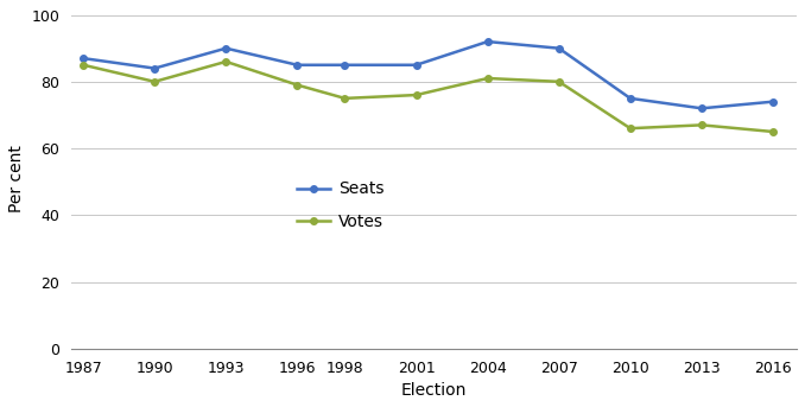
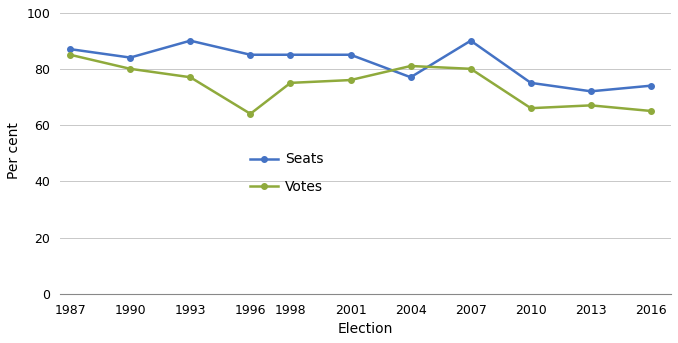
Votes/1993: 86 -> 77
Votes/1996: 79 -> 64
Seats/2004: 92 -> 77
